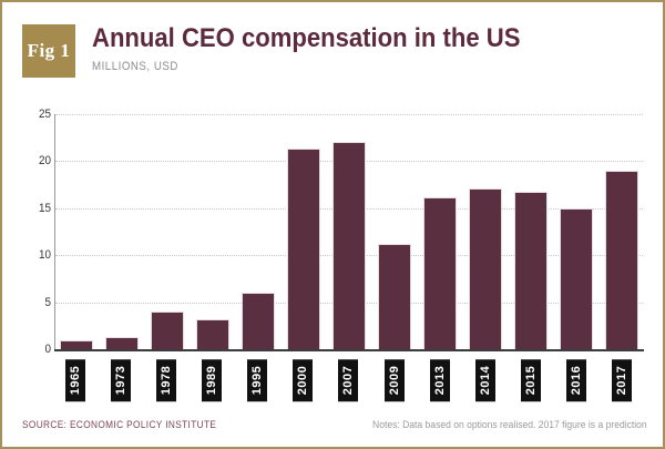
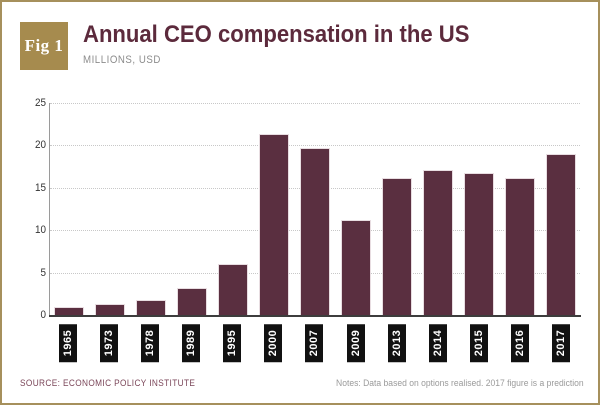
1978: 4 -> 2
2007: 22 -> 20
2016: 15 -> 16
